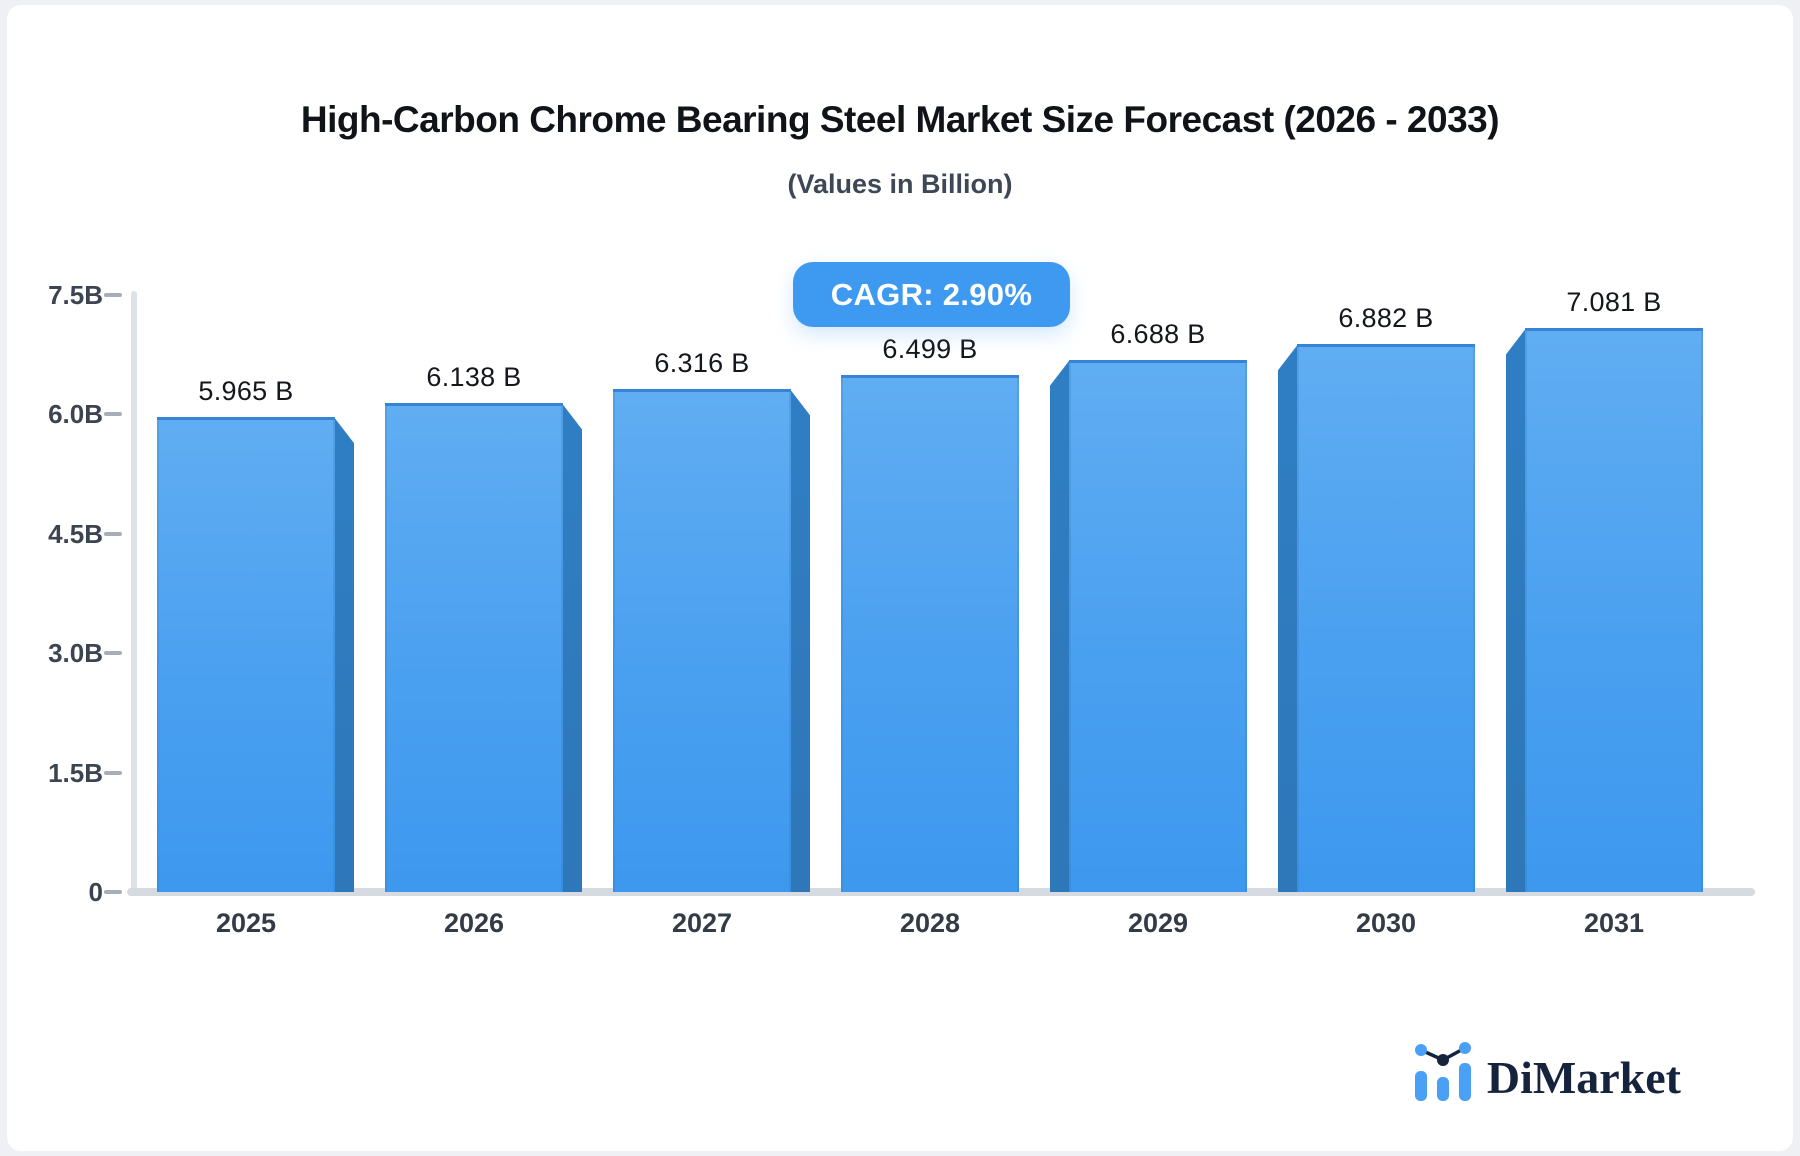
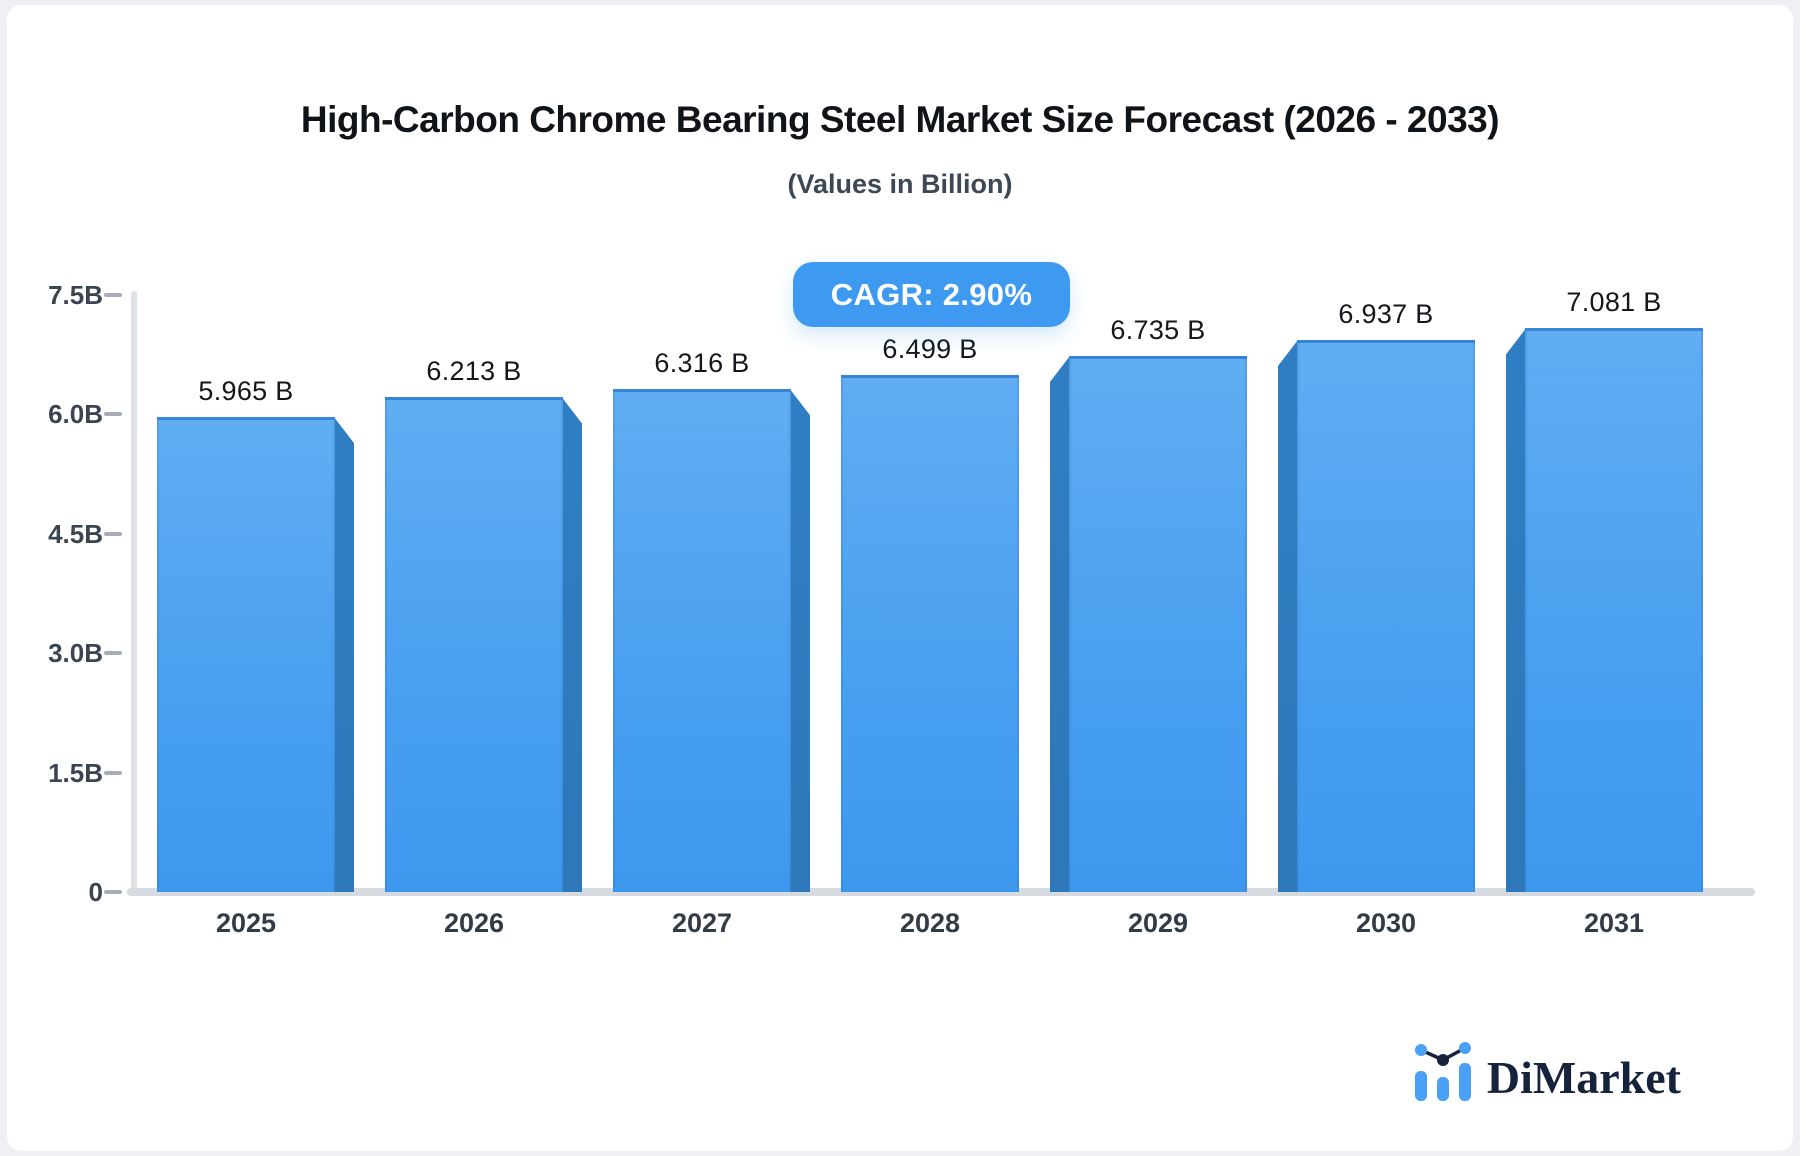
2026: 6.138 -> 6.213
2029: 6.688 -> 6.735
2030: 6.882 -> 6.937
